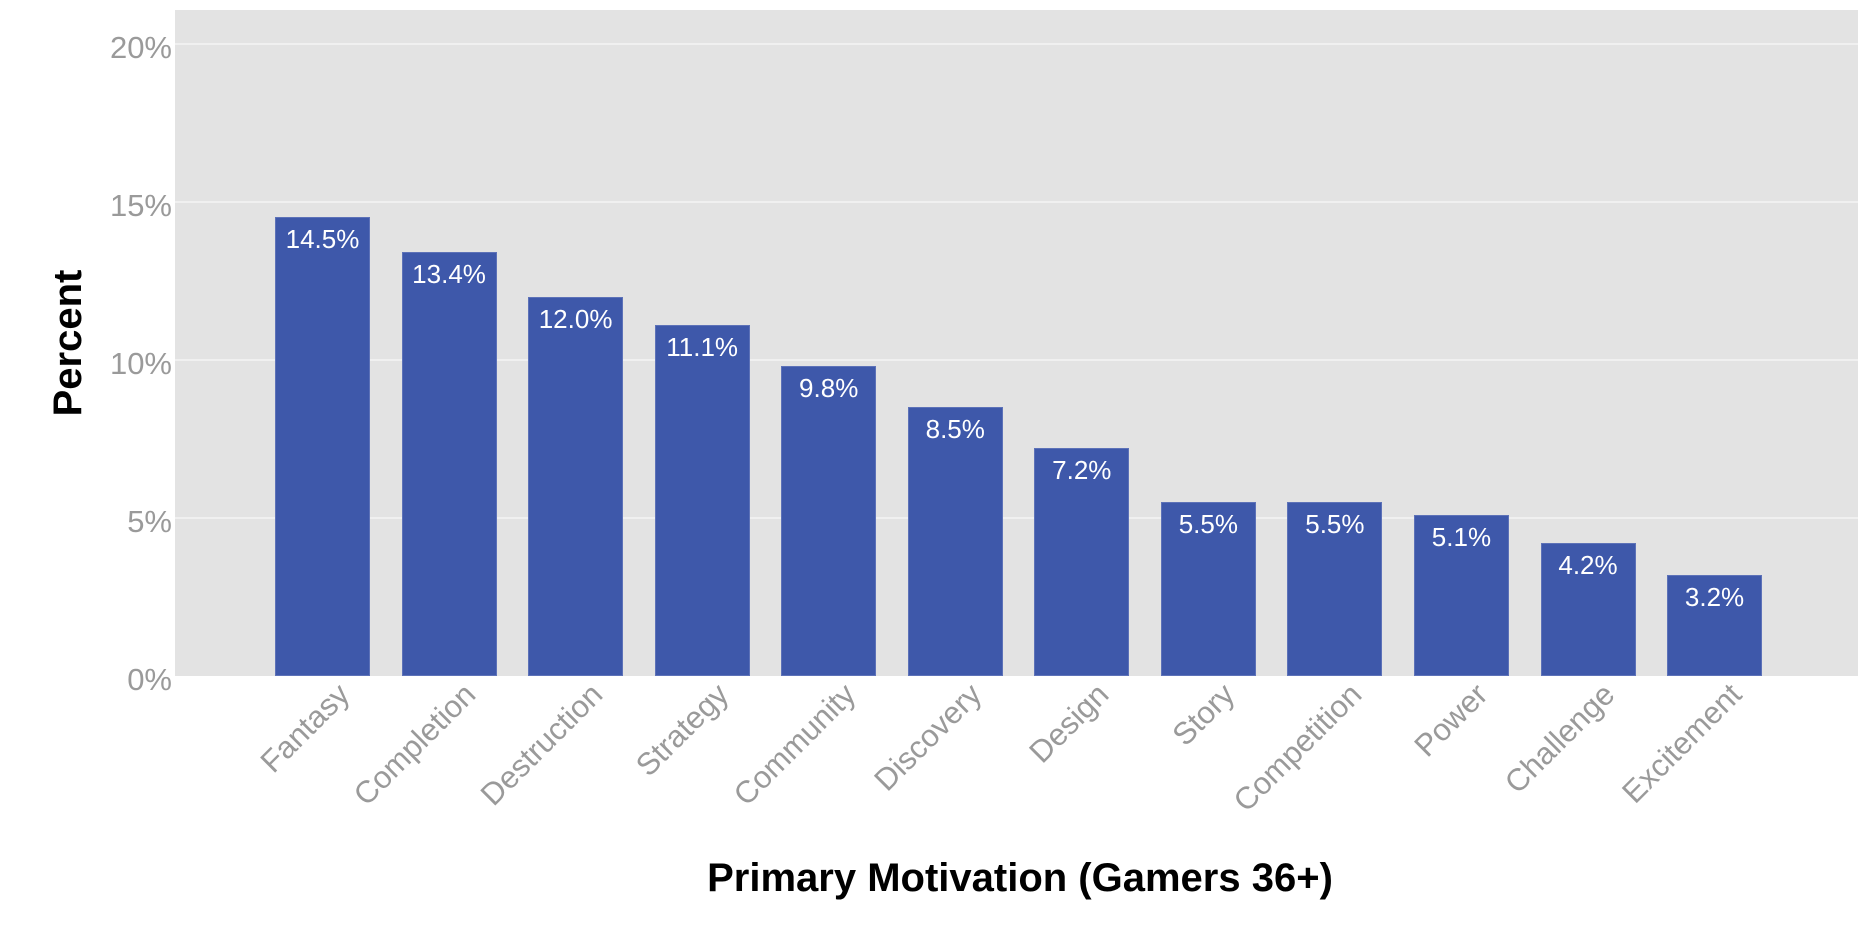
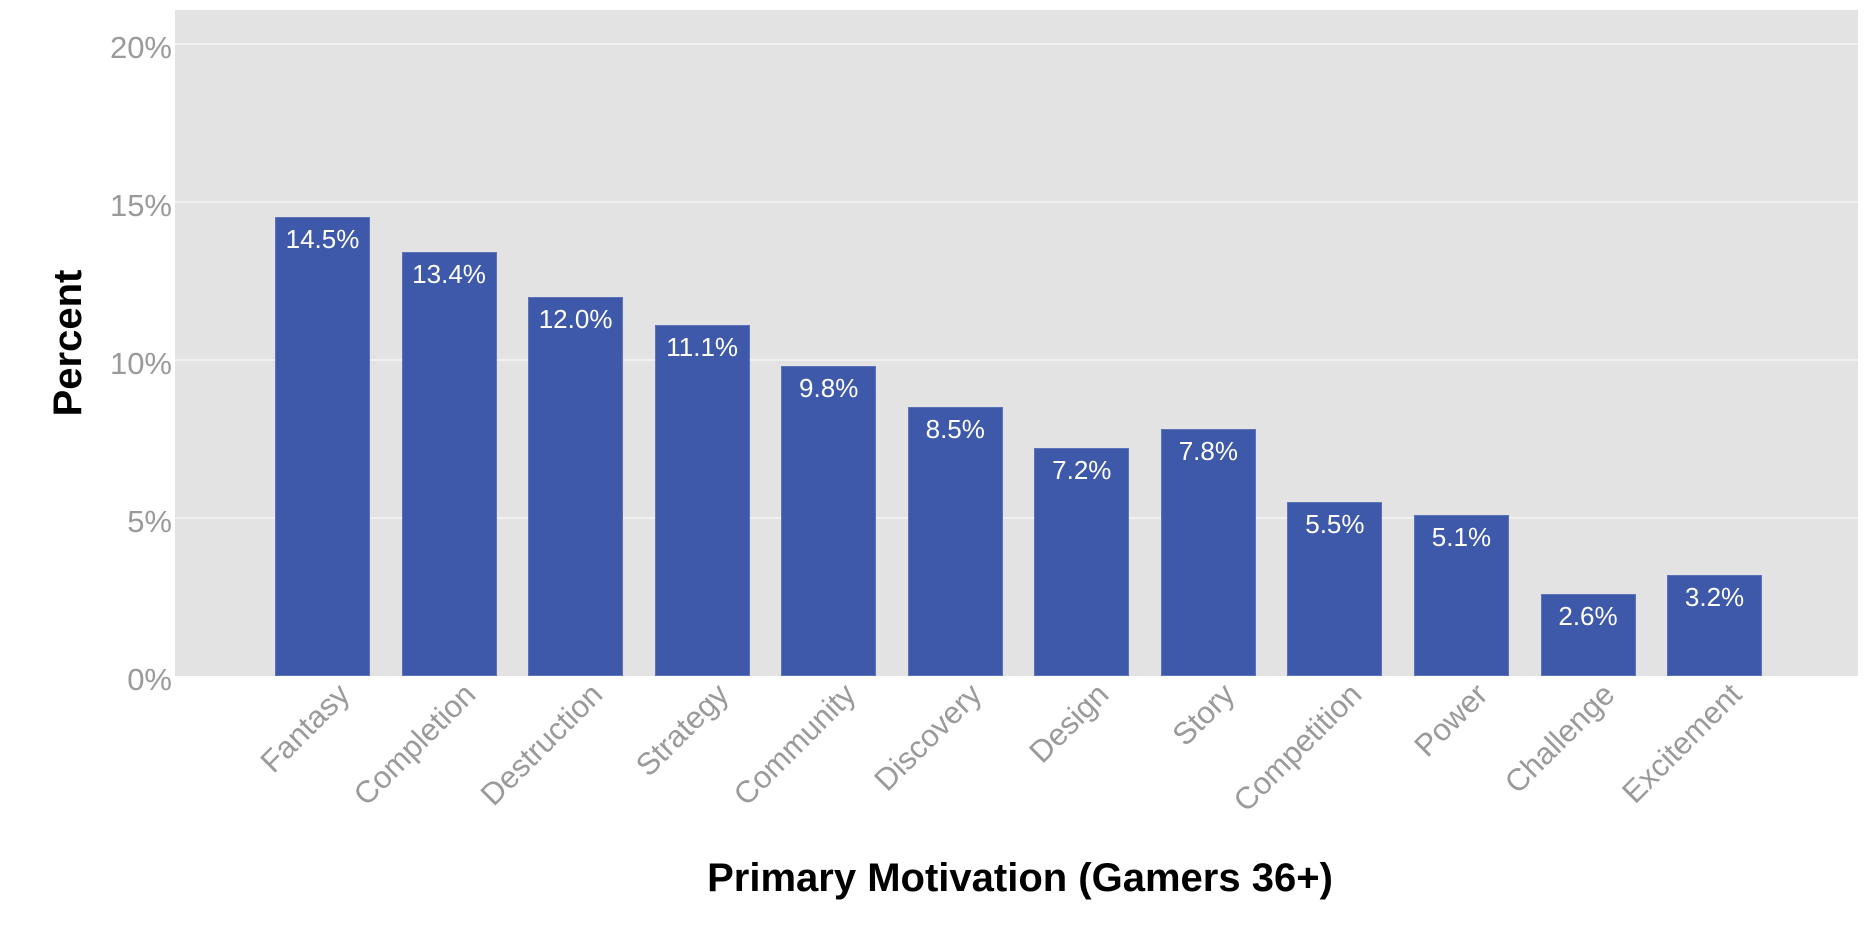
Story: 5.5% -> 7.8%
Challenge: 4.2% -> 2.6%
